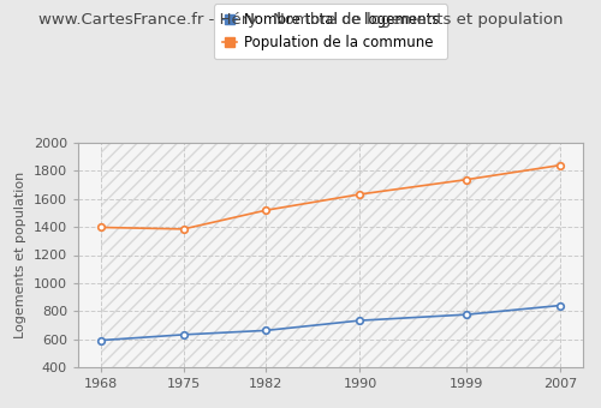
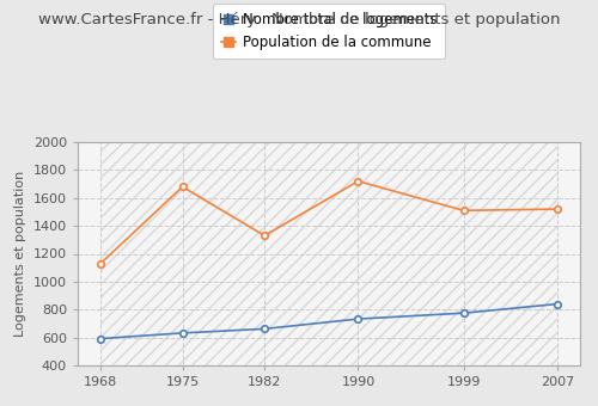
Population de la commune/1968: 1400 -> 1130
Population de la commune/1975: 1380 -> 1680
Population de la commune/1982: 1520 -> 1330
Population de la commune/1990: 1630 -> 1720
Population de la commune/1999: 1740 -> 1510
Population de la commune/2007: 1840 -> 1520
